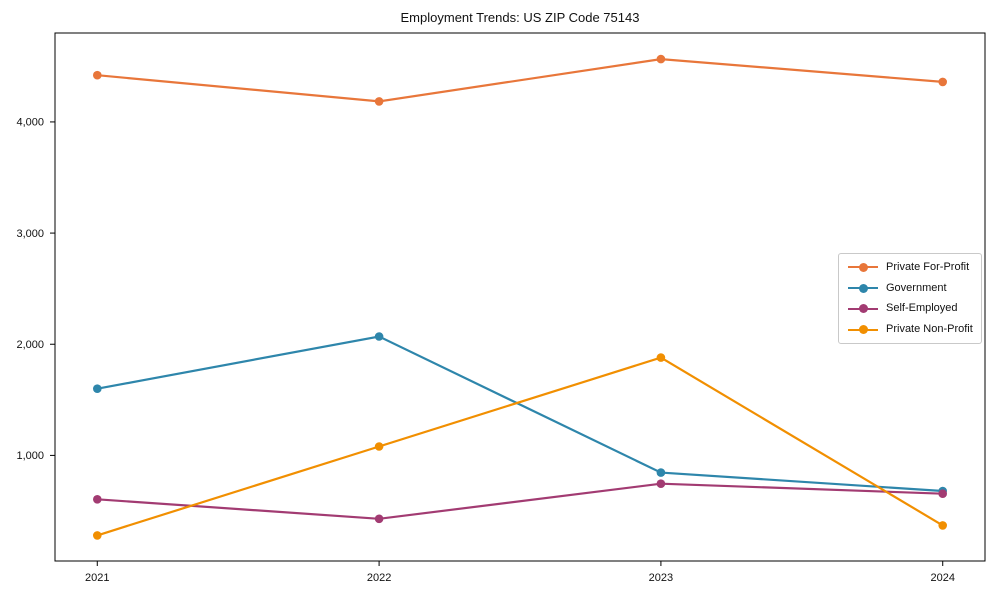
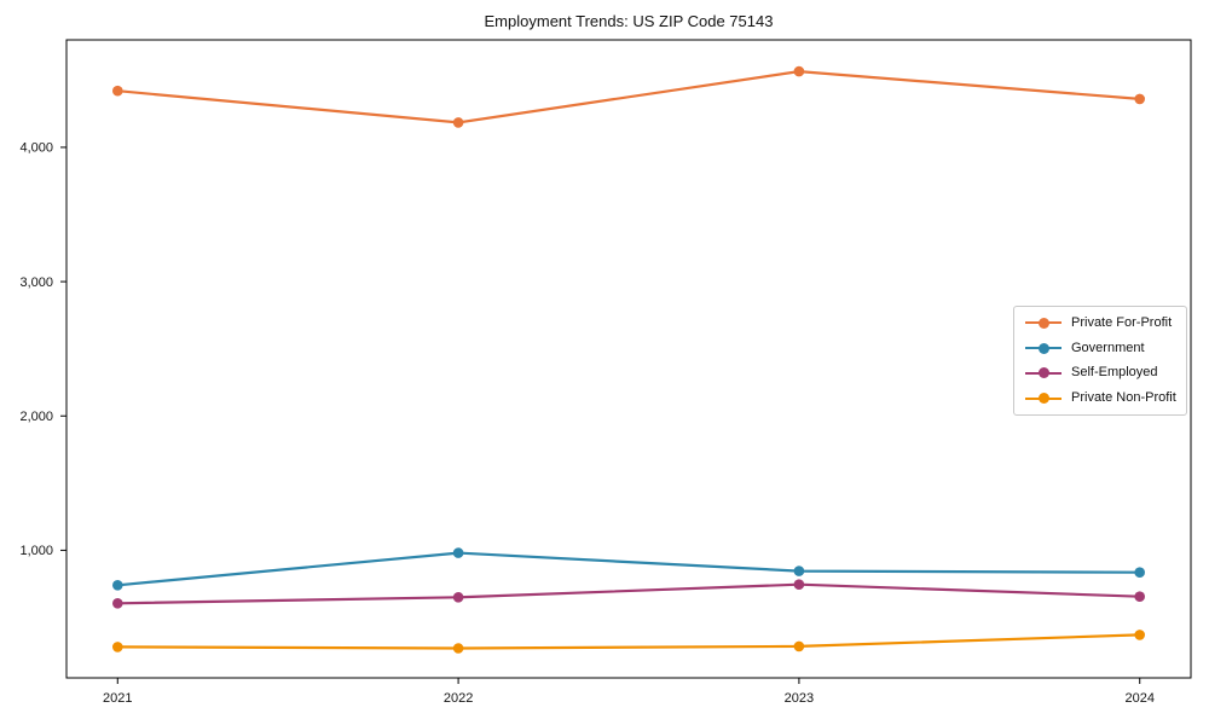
Government/2021: 1600 -> 740
Government/2022: 2070 -> 980
Self-Employed/2022: 430 -> 650
Private Non-Profit/2022: 1080 -> 270
Private Non-Profit/2023: 1880 -> 280
Government/2024: 680 -> 840
